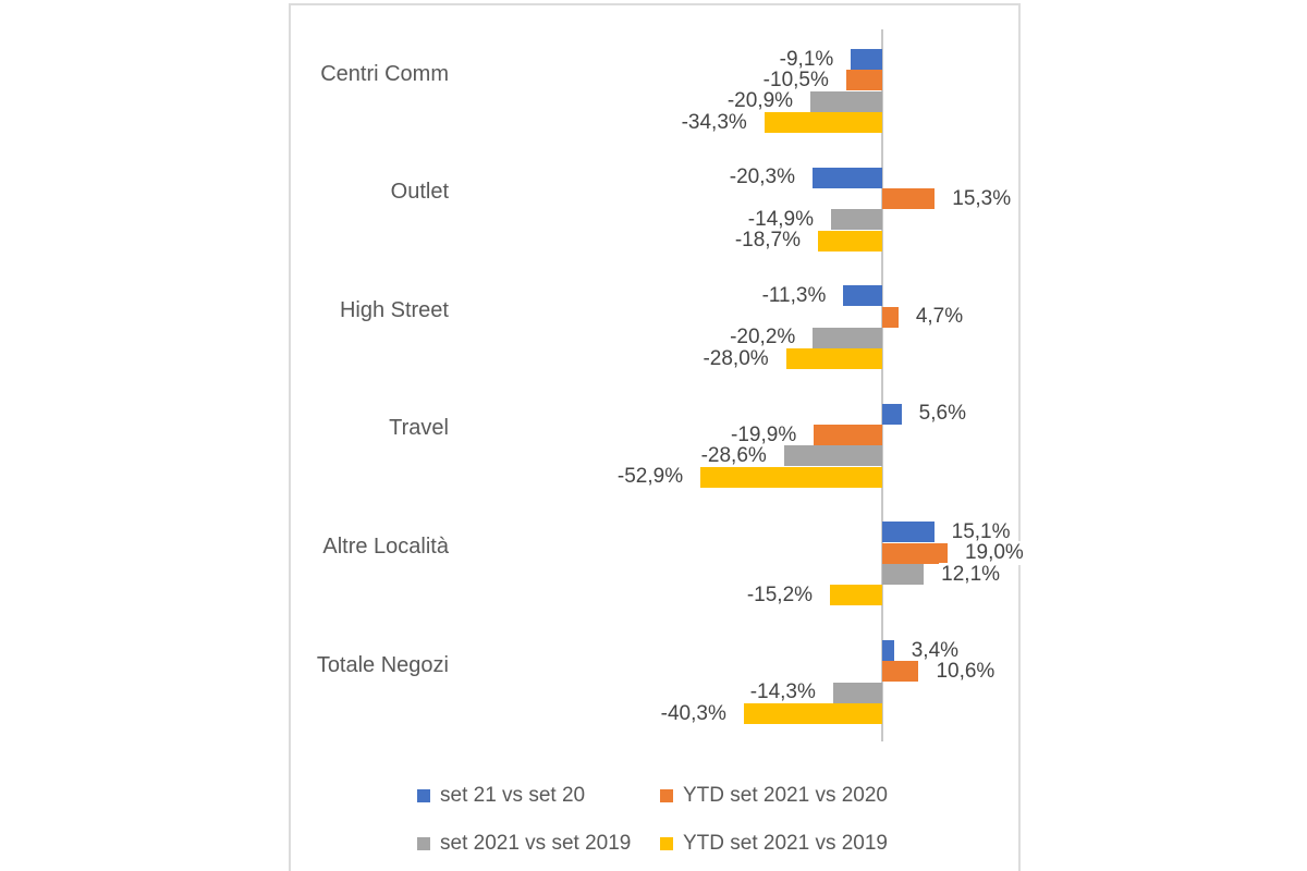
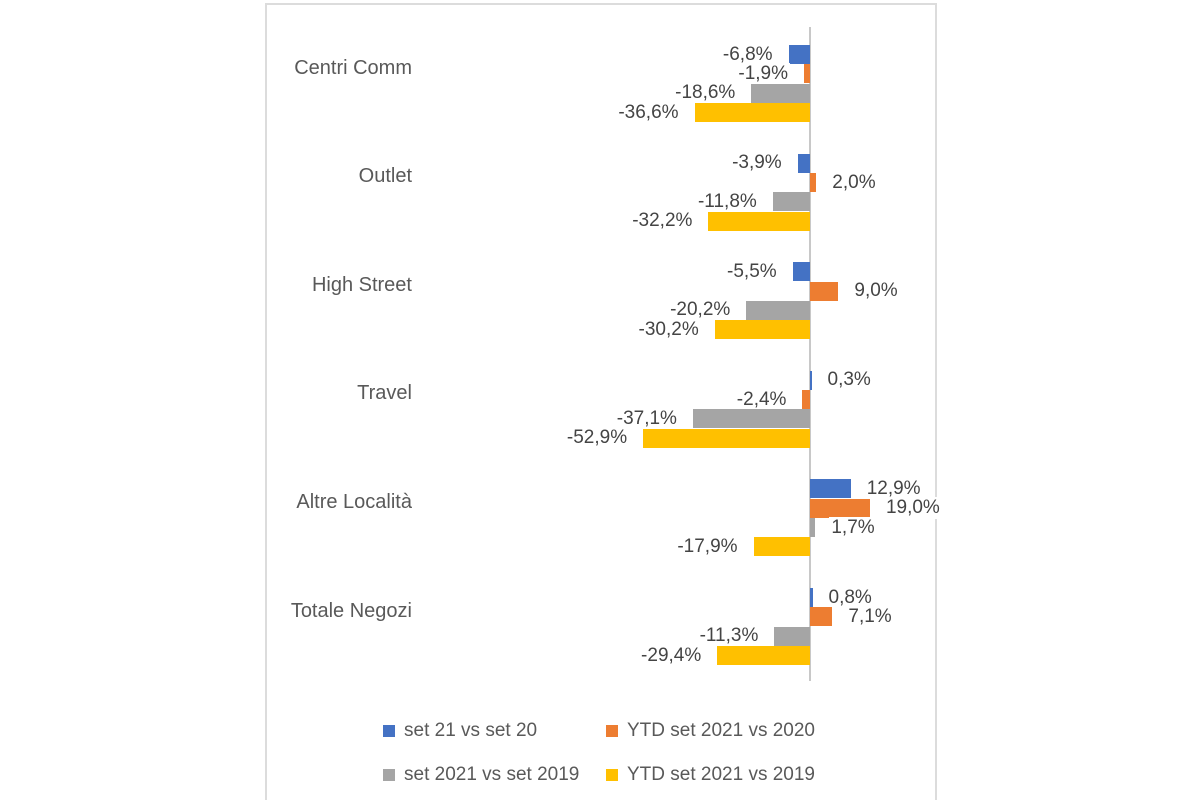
set 21 vs set 20/Centri Comm: -9,1% -> -6,8%
YTD set 2021 vs 2020/Centri Comm: -10,5% -> -1,9%
set 2021 vs set 2019/Centri Comm: -20,9% -> -18,6%
YTD set 2021 vs 2019/Centri Comm: -34,3% -> -36,6%
set 21 vs set 20/Outlet: -20,3% -> -3,9%
YTD set 2021 vs 2020/Outlet: 15,3% -> 2,0%
set 2021 vs set 2019/Outlet: -14,9% -> -11,8%
YTD set 2021 vs 2019/Outlet: -18,7% -> -32,2%
set 21 vs set 20/High Street: -11,3% -> -5,5%
YTD set 2021 vs 2020/High Street: 4,7% -> 9,0%
YTD set 2021 vs 2019/High Street: -28,0% -> -30,2%
set 21 vs set 20/Travel: 5,6% -> 0,3%
YTD set 2021 vs 2020/Travel: -19,9% -> -2,4%
set 2021 vs set 2019/Travel: -28,6% -> -37,1%
set 21 vs set 20/Altre Località: 15,1% -> 12,9%
set 2021 vs set 2019/Altre Località: 12,1% -> 1,7%
YTD set 2021 vs 2019/Altre Località: -15,2% -> -17,9%
set 21 vs set 20/Totale Negozi: 3,4% -> 0,8%
YTD set 2021 vs 2020/Totale Negozi: 10,6% -> 7,1%
set 2021 vs set 2019/Totale Negozi: -14,3% -> -11,3%
YTD set 2021 vs 2019/Totale Negozi: -40,3% -> -29,4%
